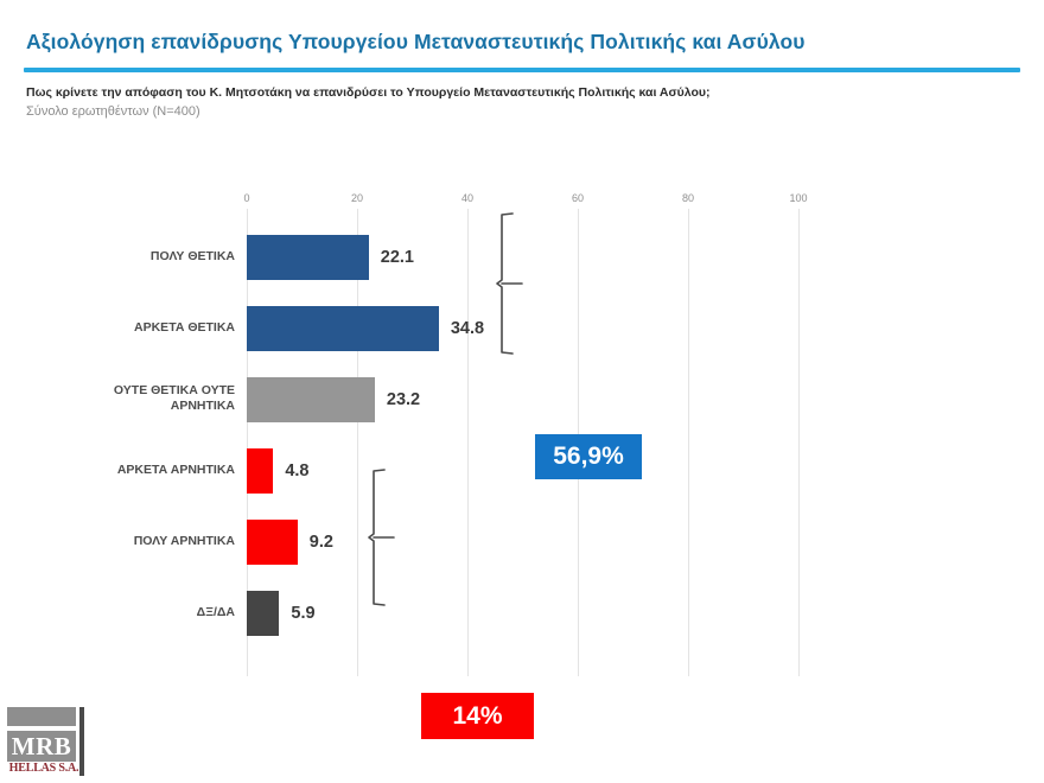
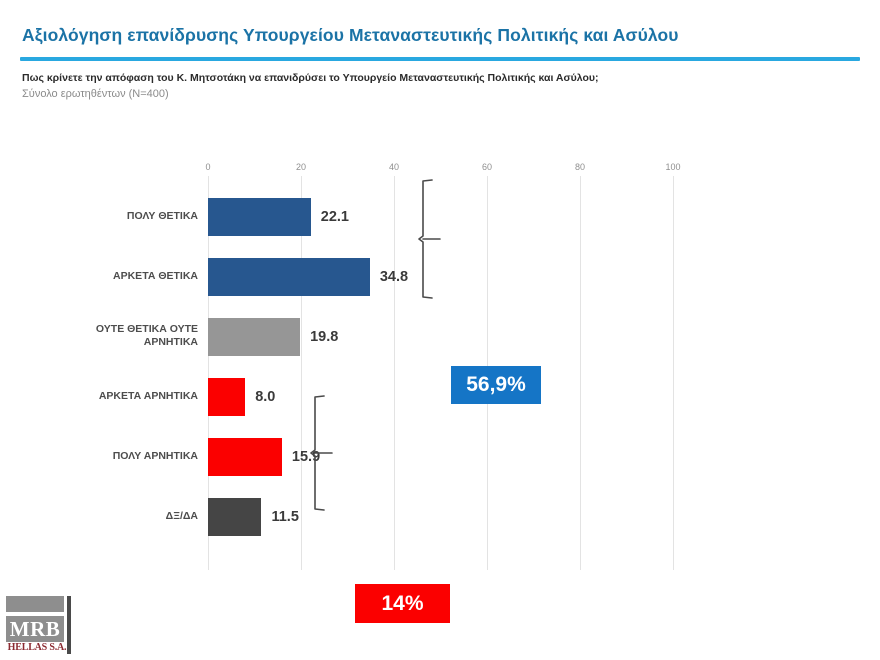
ΟΥΤΕ ΘΕΤΙΚΑ ΟΥΤΕ ΑΡΝΗΤΙΚΑ: 23.2 -> 19.8
ΑΡΚΕΤΑ ΑΡΝΗΤΙΚΑ: 4.8 -> 8.0
ΠΟΛΥ ΑΡΝΗΤΙΚΑ: 9.2 -> 15.9
ΔΞ/ΔΑ: 5.9 -> 11.5
